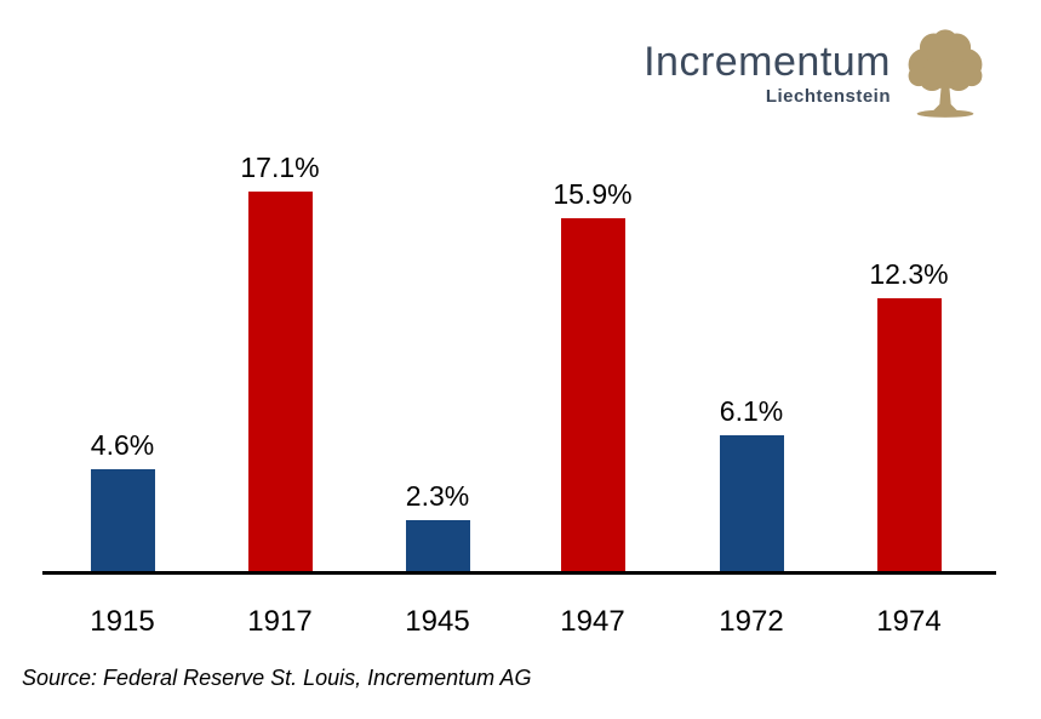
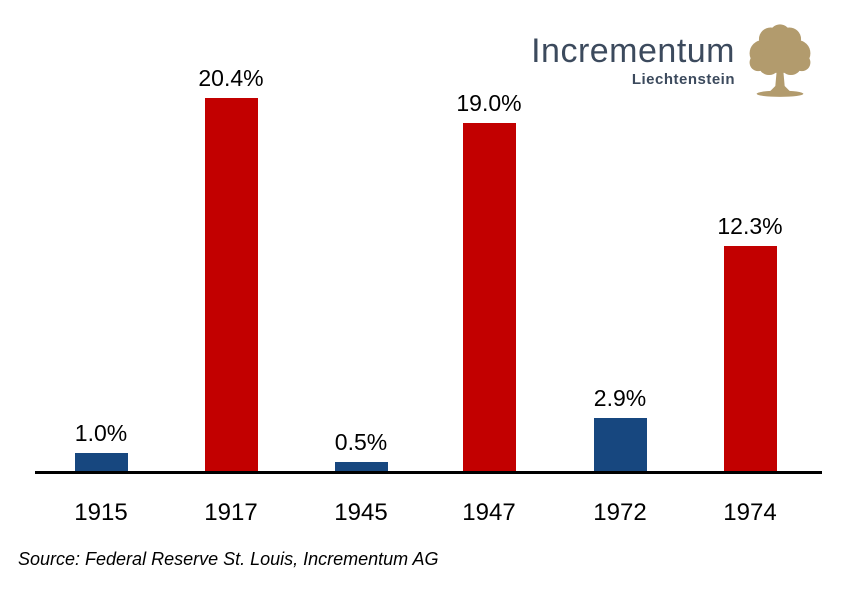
1915: 4.6% -> 1.0%
1917: 17.1% -> 20.4%
1945: 2.3% -> 0.5%
1947: 15.9% -> 19.0%
1972: 6.1% -> 2.9%
